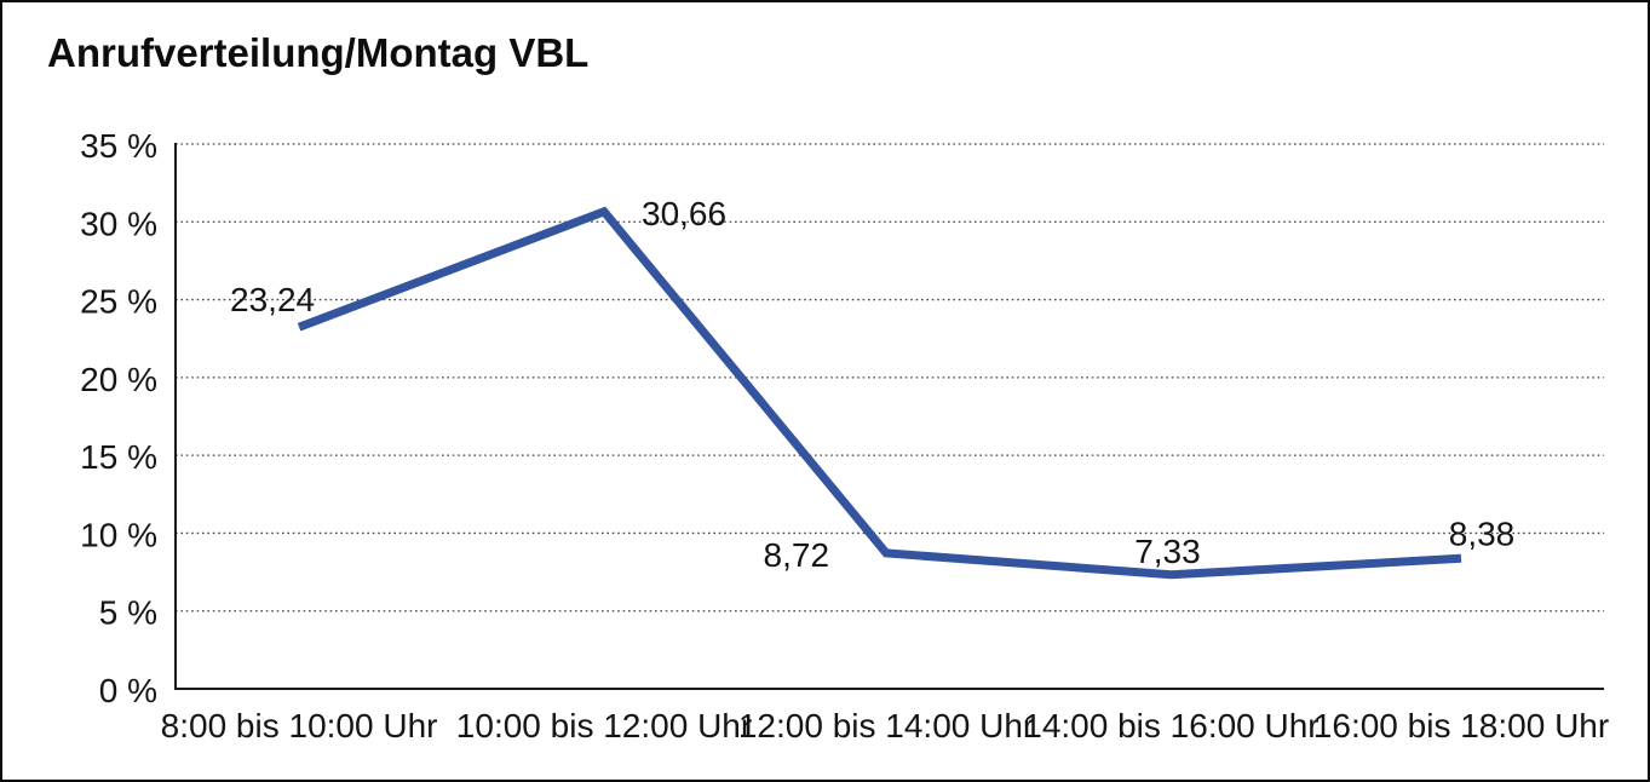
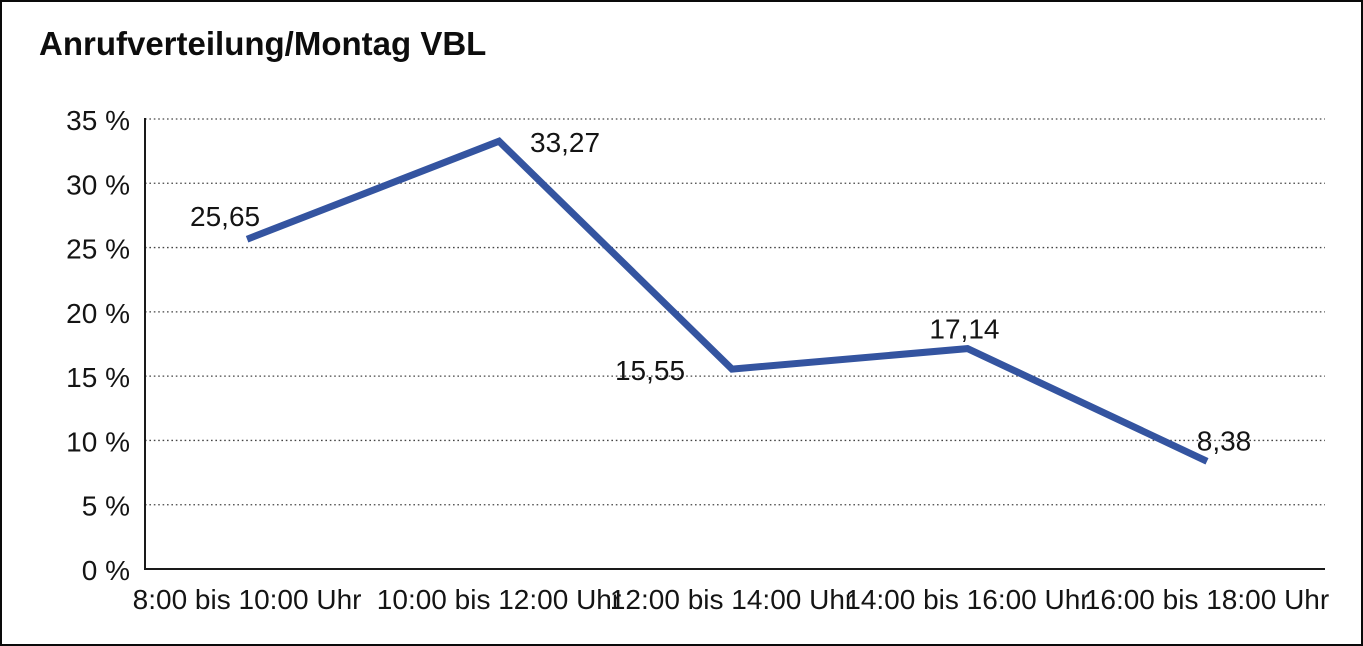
8:00 bis 10:00 Uhr: 23,24 -> 25,65
10:00 bis 12:00 Uhr: 30,66 -> 33,27
12:00 bis 14:00 Uhr: 8,72 -> 15,55
14:00 bis 16:00 Uhr: 7,33 -> 17,14
